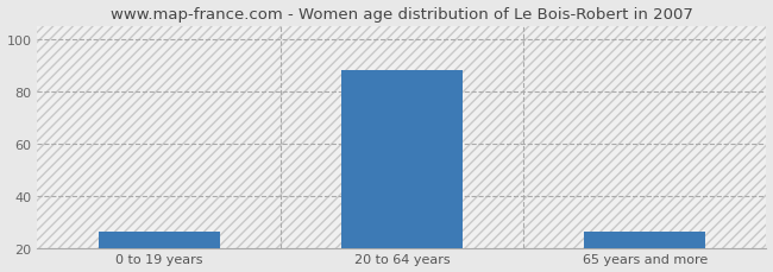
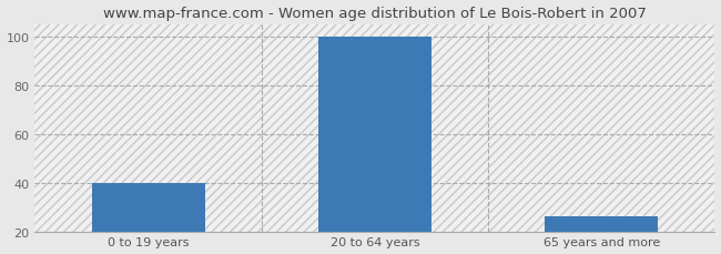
0 to 19 years: 26 -> 40
20 to 64 years: 88 -> 100
